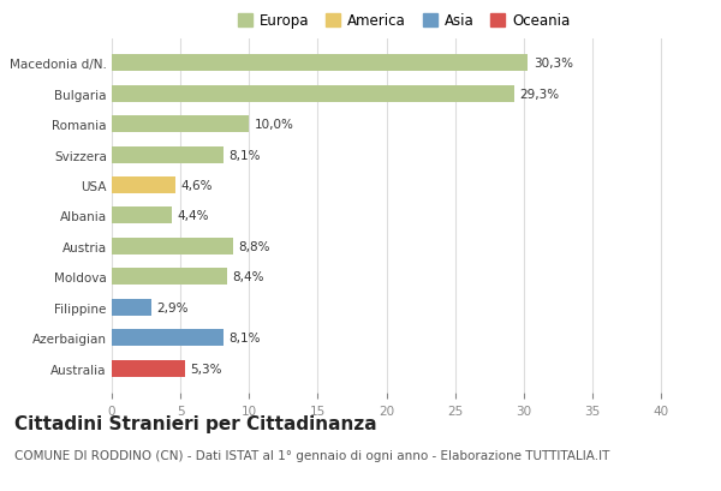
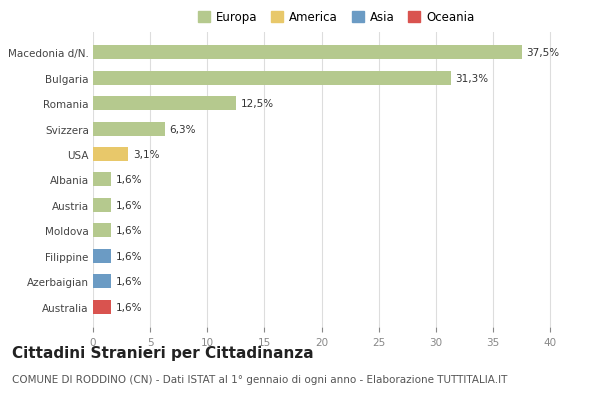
Macedonia d/N.: 30,3% -> 37,5%
Bulgaria: 29,3% -> 31,3%
Romania: 10,0% -> 12,5%
Svizzera: 8,1% -> 6,3%
USA: 4,6% -> 3,1%
Albania: 4,4% -> 1,6%
Austria: 8,8% -> 1,6%
Moldova: 8,4% -> 1,6%
Filippine: 2,9% -> 1,6%
Azerbaigian: 8,1% -> 1,6%
Australia: 5,3% -> 1,6%
